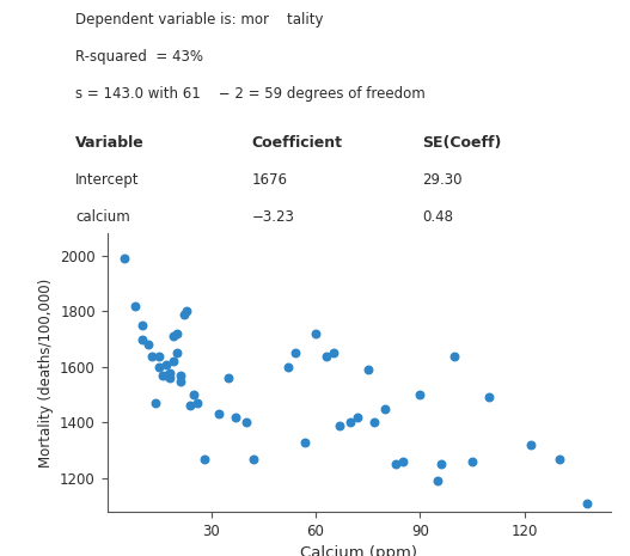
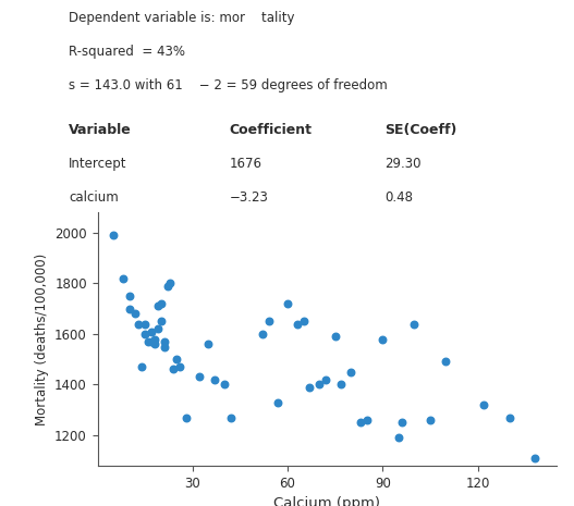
90: 1500 -> 1580
